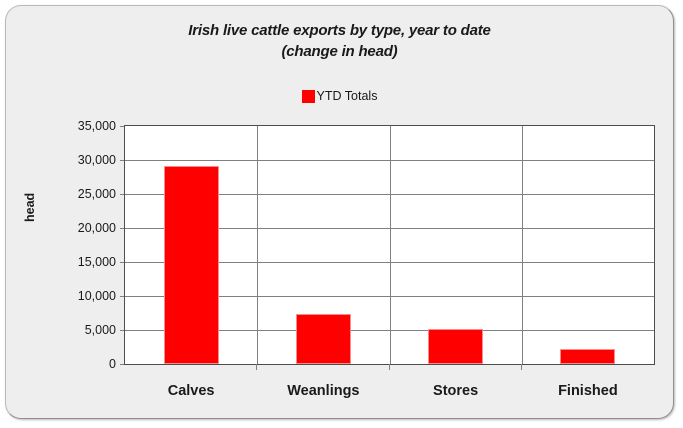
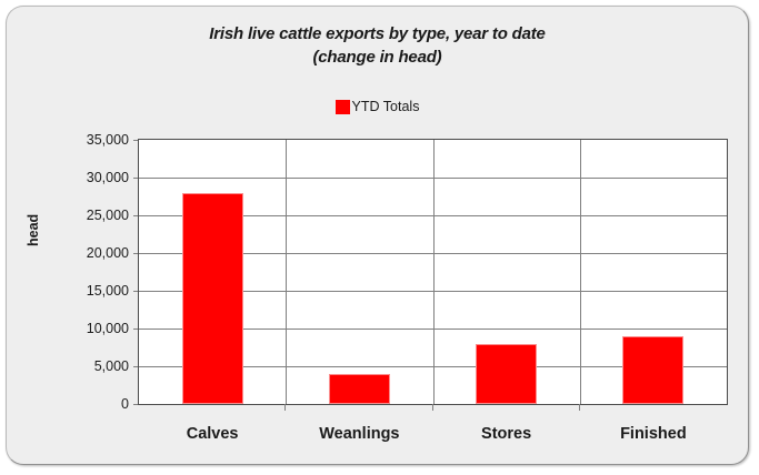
Calves: 29000 -> 28000
Weanlings: 7000 -> 4000
Stores: 5000 -> 8000
Finished: 2000 -> 9000
